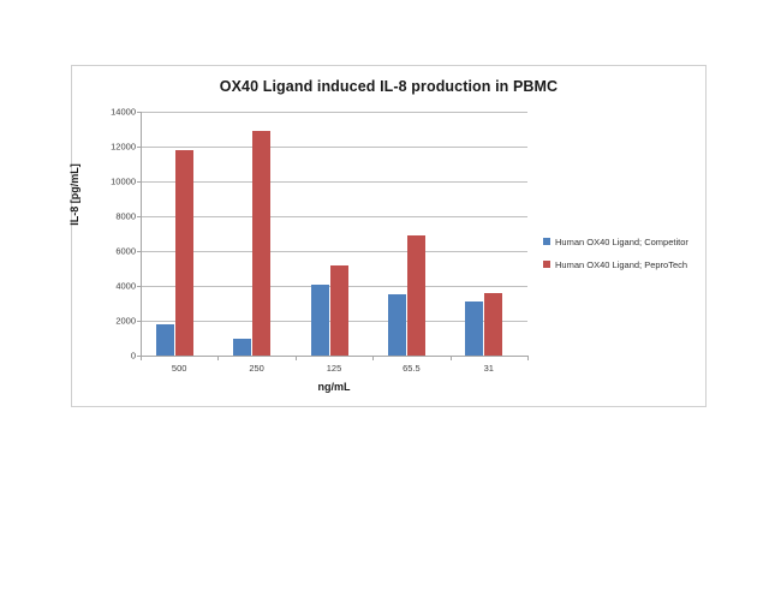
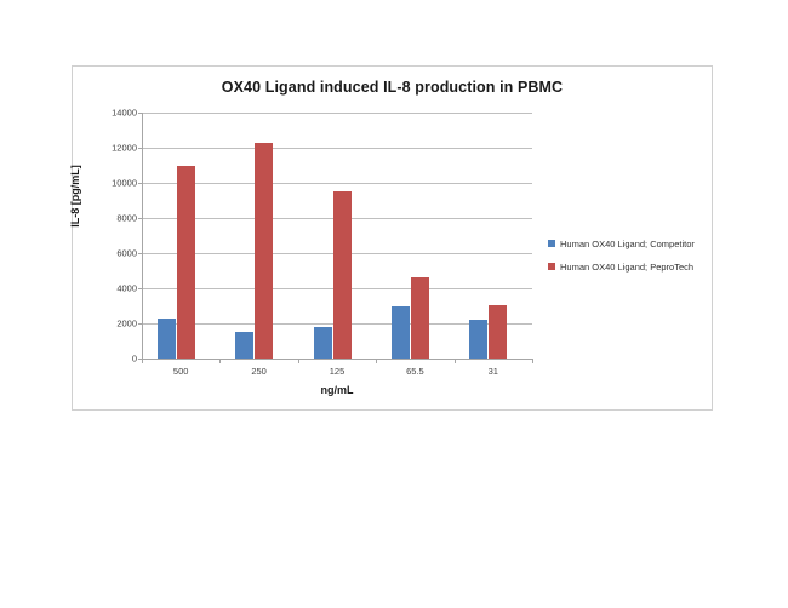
Human OX40 Ligand; Competitor/500: 1800 -> 2200
Human OX40 Ligand; PeproTech/500: 11800 -> 11000
Human OX40 Ligand; Competitor/250: 1000 -> 1500
Human OX40 Ligand; PeproTech/250: 12900 -> 12200
Human OX40 Ligand; Competitor/125: 4100 -> 1800
Human OX40 Ligand; PeproTech/125: 5200 -> 9600
Human OX40 Ligand; Competitor/65.5: 3500 -> 3000
Human OX40 Ligand; PeproTech/65.5: 6900 -> 4600
Human OX40 Ligand; Competitor/31: 3100 -> 2200
Human OX40 Ligand; PeproTech/31: 3600 -> 3000
